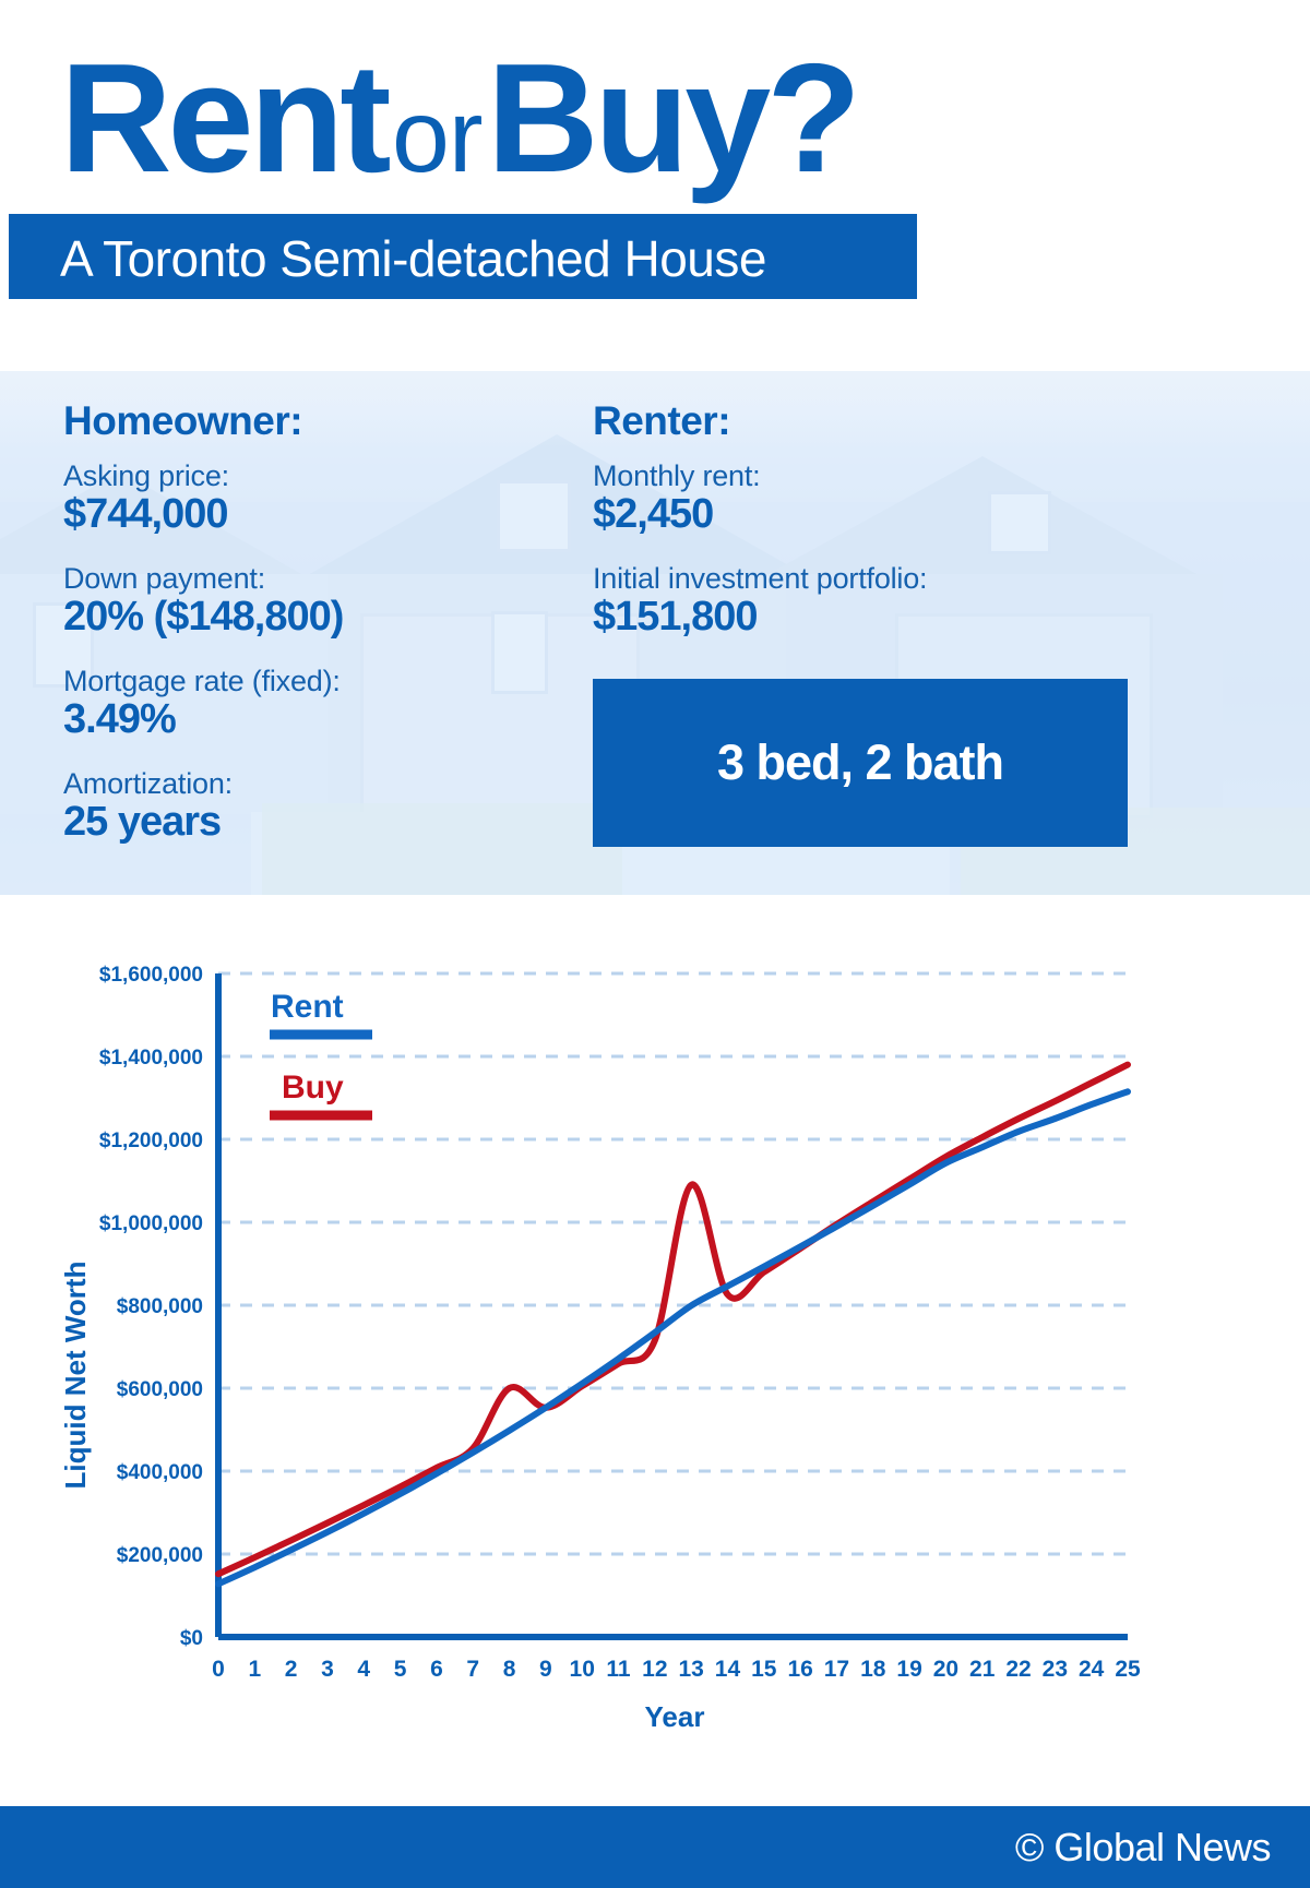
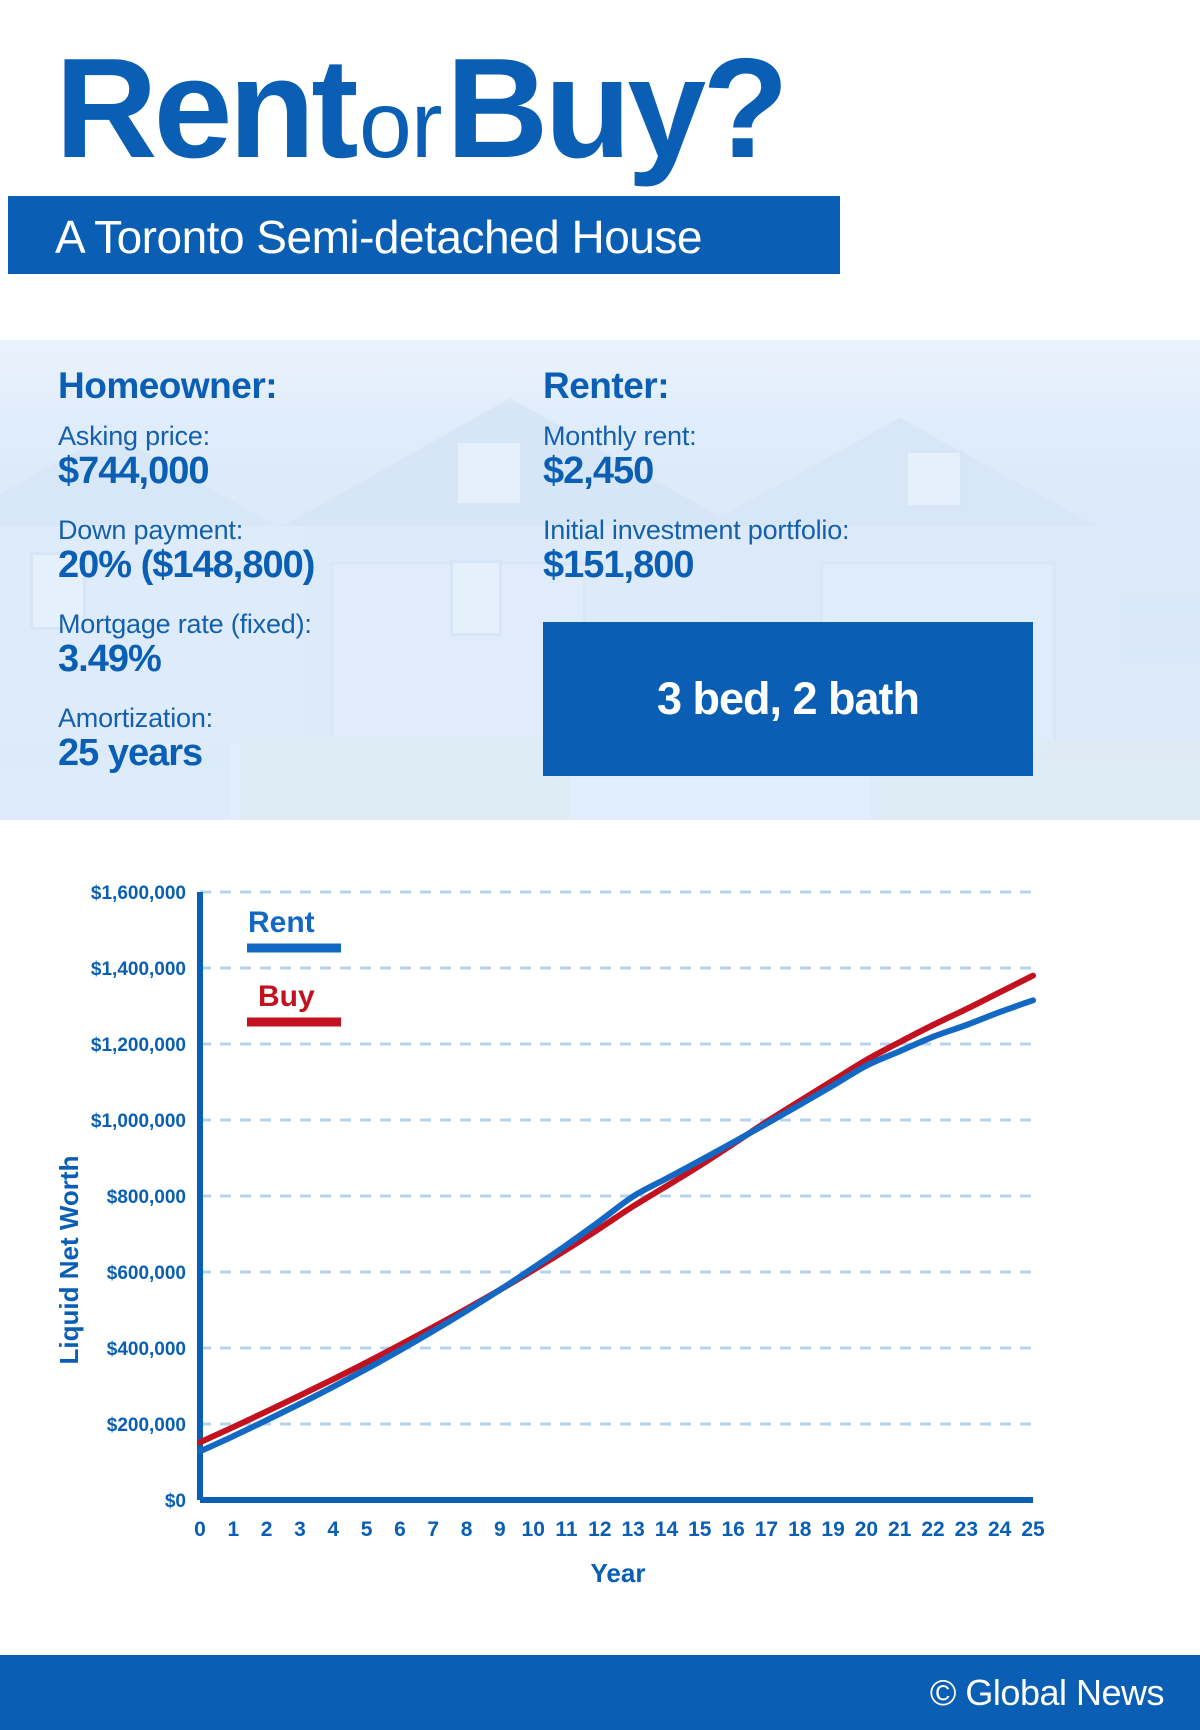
Buy/8: $600000 -> $500000
Buy/13: $1090000 -> $770000
